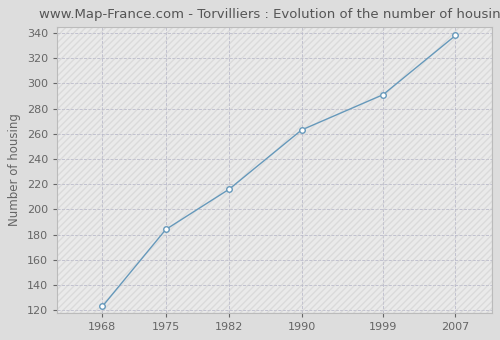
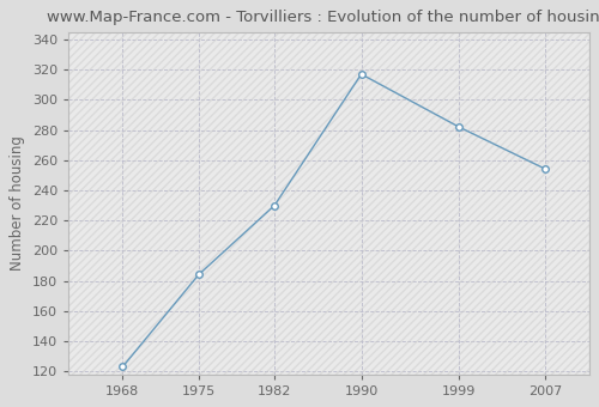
1982: 216 -> 230
1990: 263 -> 317
1999: 291 -> 282
2007: 338 -> 254
